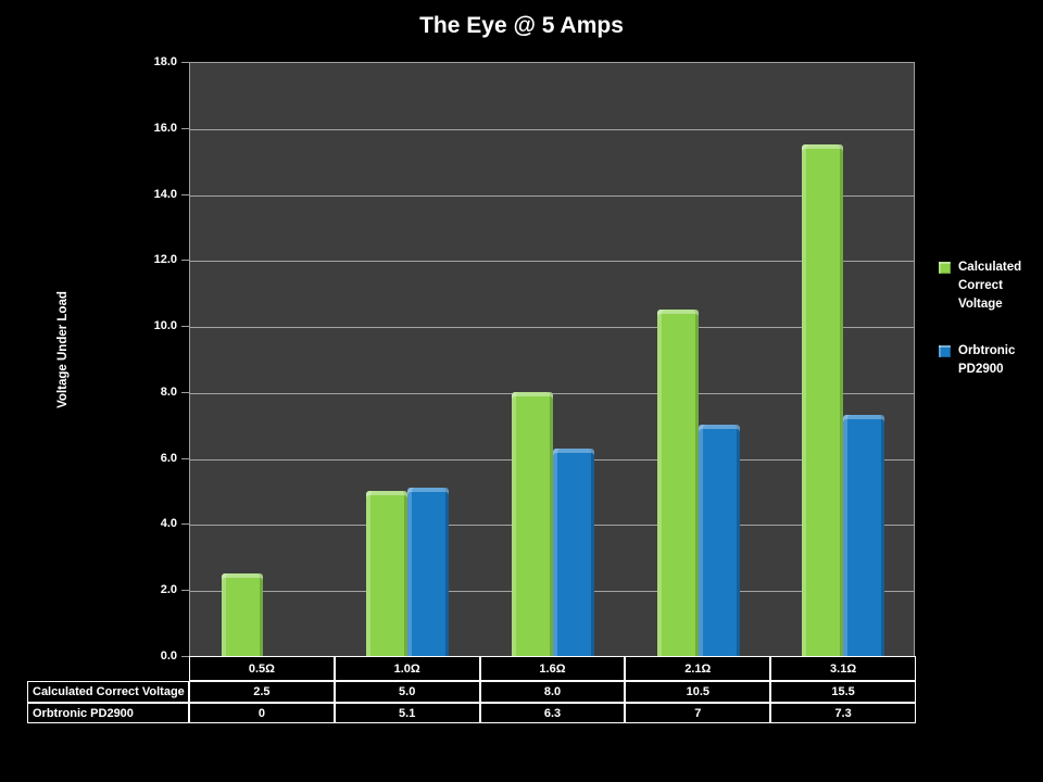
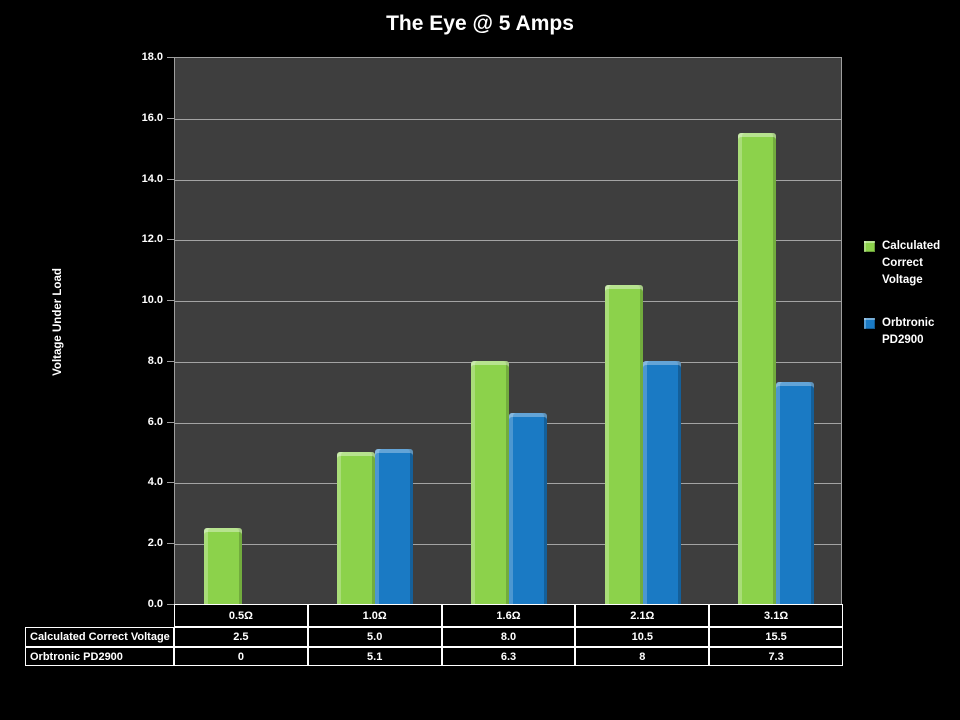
Orbtronic PD2900/2.1Ω: 7 -> 8
